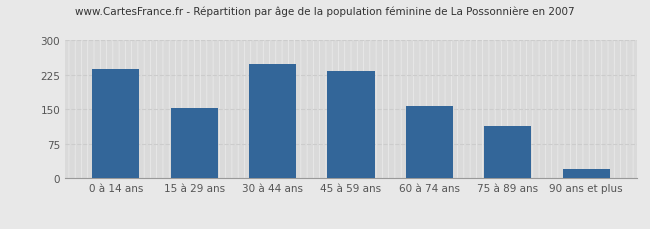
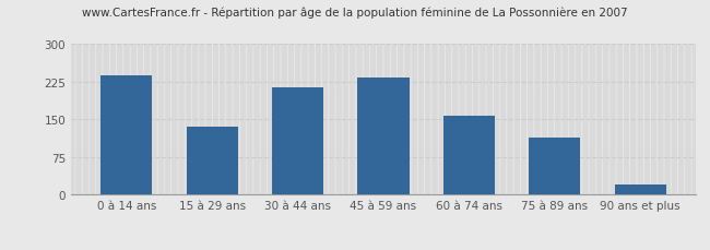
15 à 29 ans: 153 -> 135
30 à 44 ans: 248 -> 215
